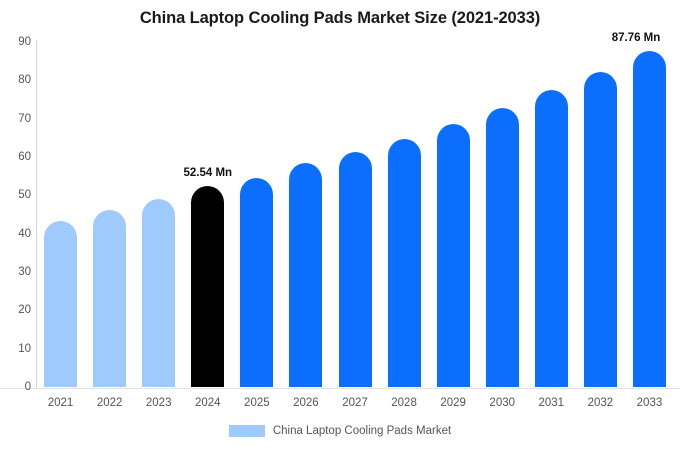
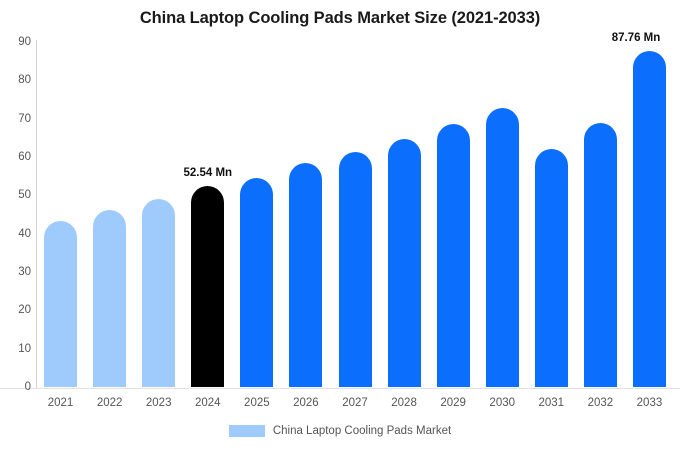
2031: 77 -> 62
2032: 82 -> 69
